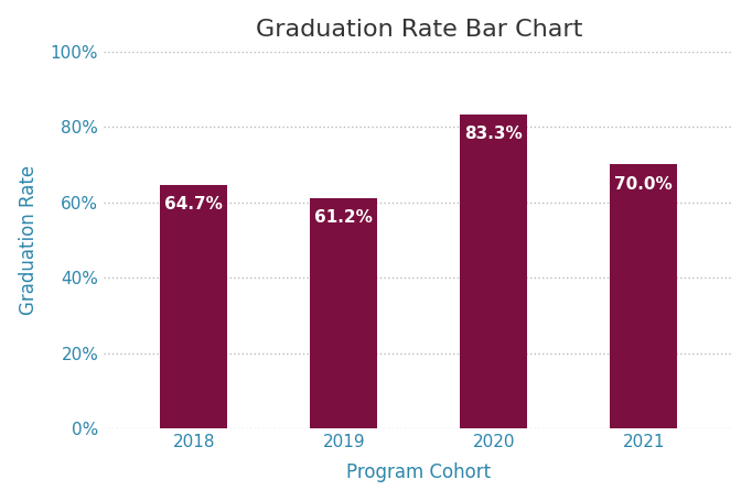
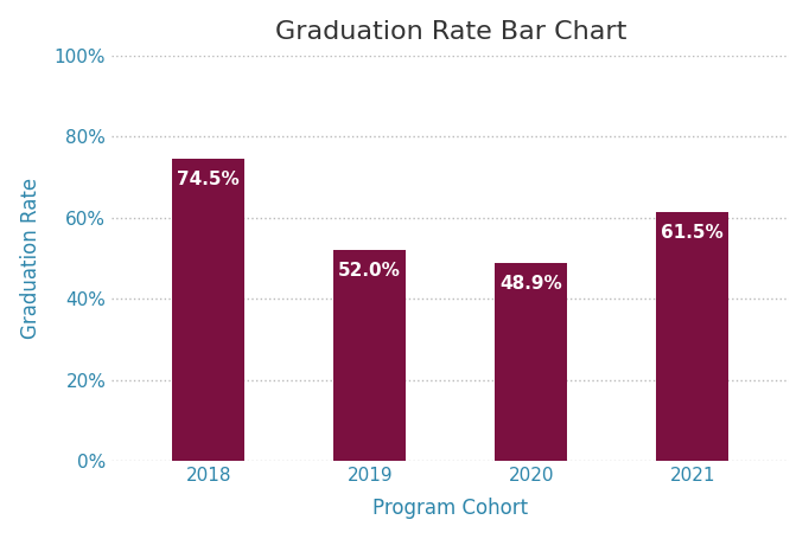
2018: 64.7% -> 74.5%
2019: 61.2% -> 52.0%
2020: 83.3% -> 48.9%
2021: 70.0% -> 61.5%
